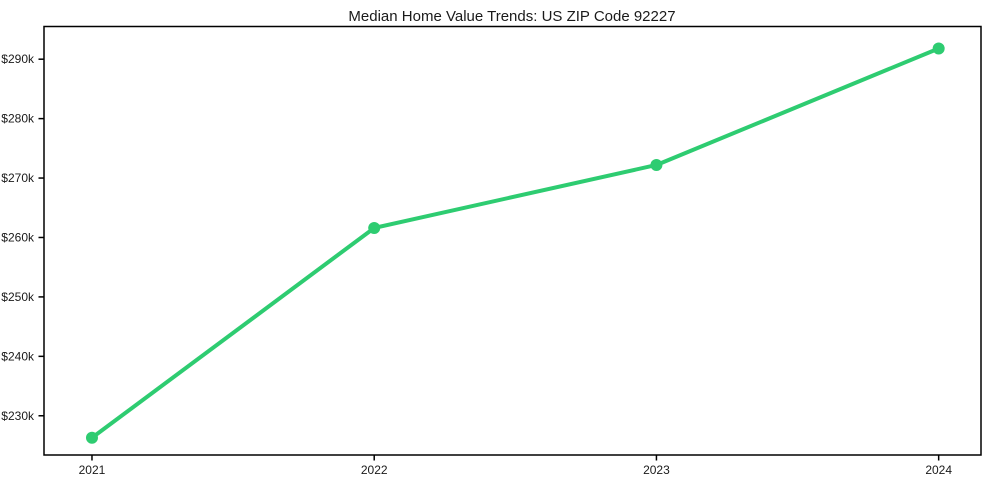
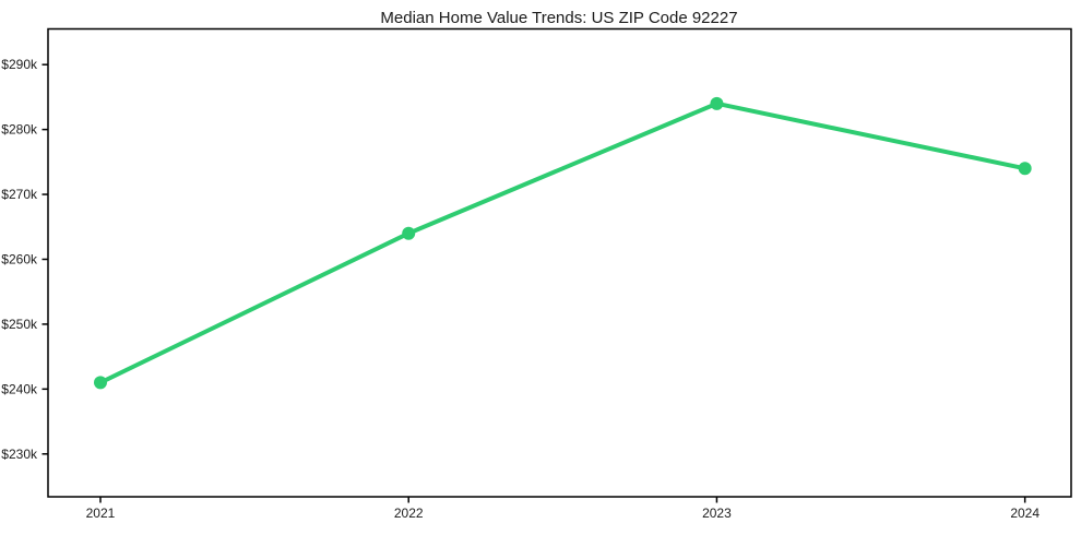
2021: $226k -> $241k
2022: $262k -> $264k
2023: $272k -> $284k
2024: $292k -> $274k
